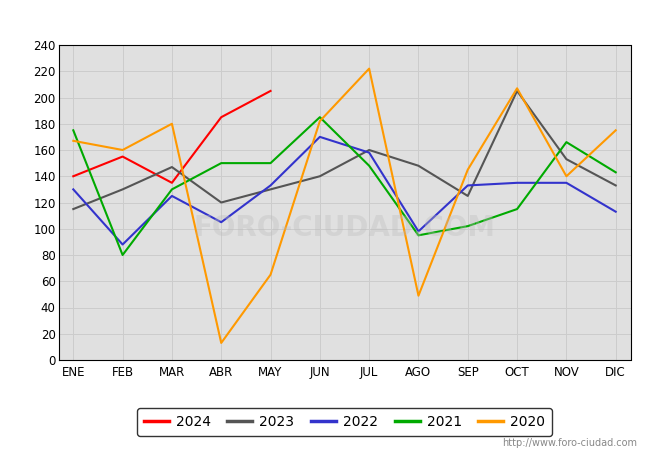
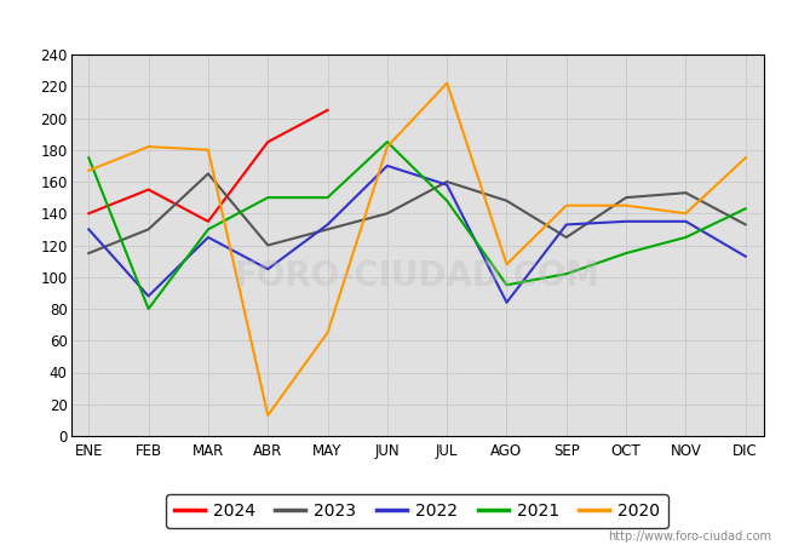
2020/FEB: 160 -> 182
2023/MAR: 147 -> 165
2022/AGO: 98 -> 84
2020/AGO: 49 -> 108
2023/OCT: 205 -> 150
2020/OCT: 207 -> 145
2021/NOV: 166 -> 125
